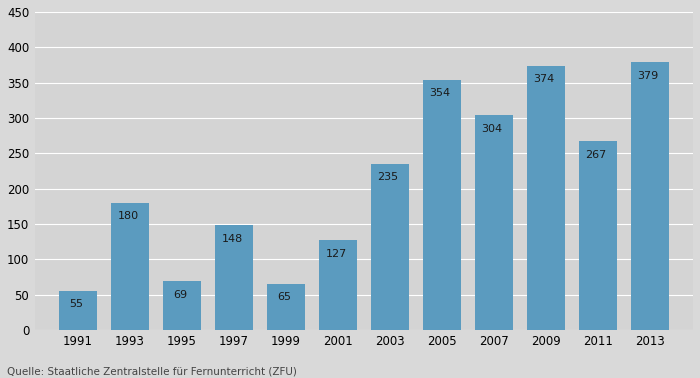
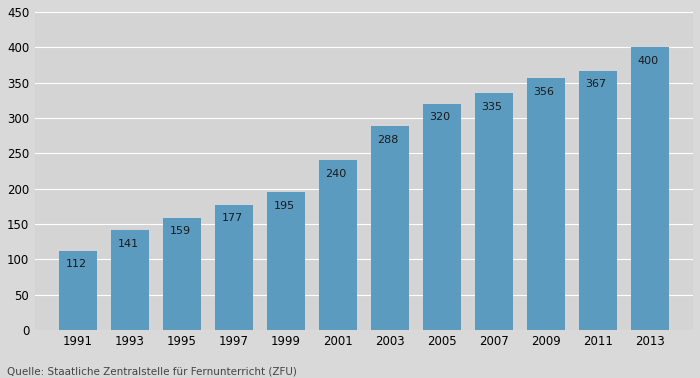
1991: 55 -> 112
1993: 180 -> 141
1995: 69 -> 159
1997: 148 -> 177
1999: 65 -> 195
2001: 127 -> 240
2003: 235 -> 288
2005: 354 -> 320
2007: 304 -> 335
2009: 374 -> 356
2011: 267 -> 367
2013: 379 -> 400
